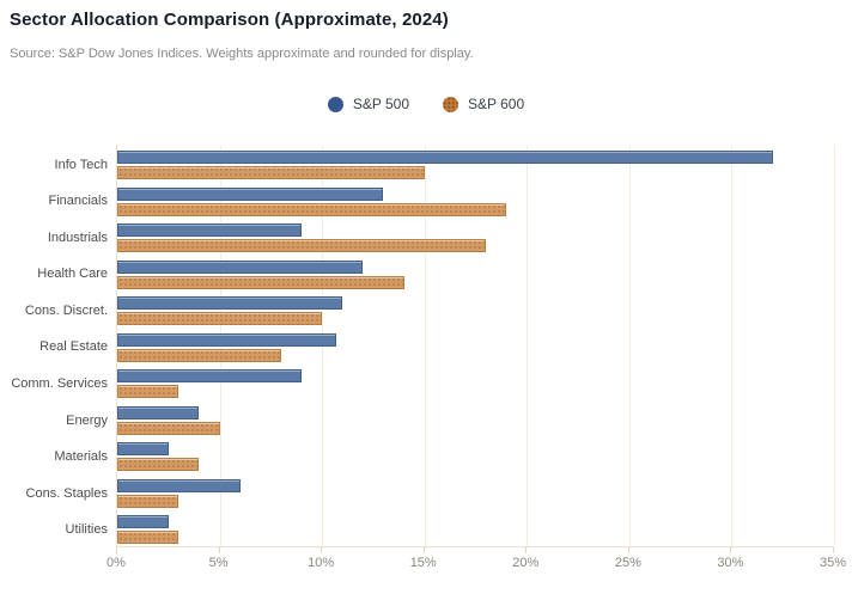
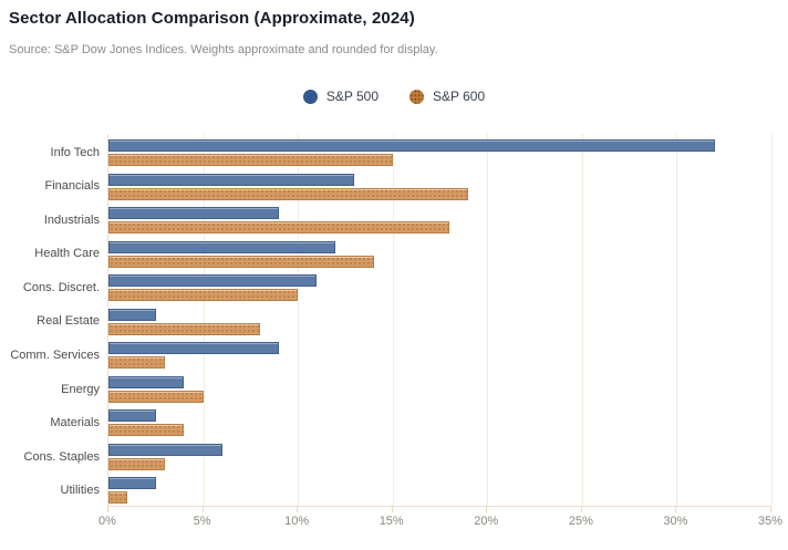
S&P 500/Real Estate: 10.7% -> 2.5%
S&P 600/Utilities: 3% -> 1%
